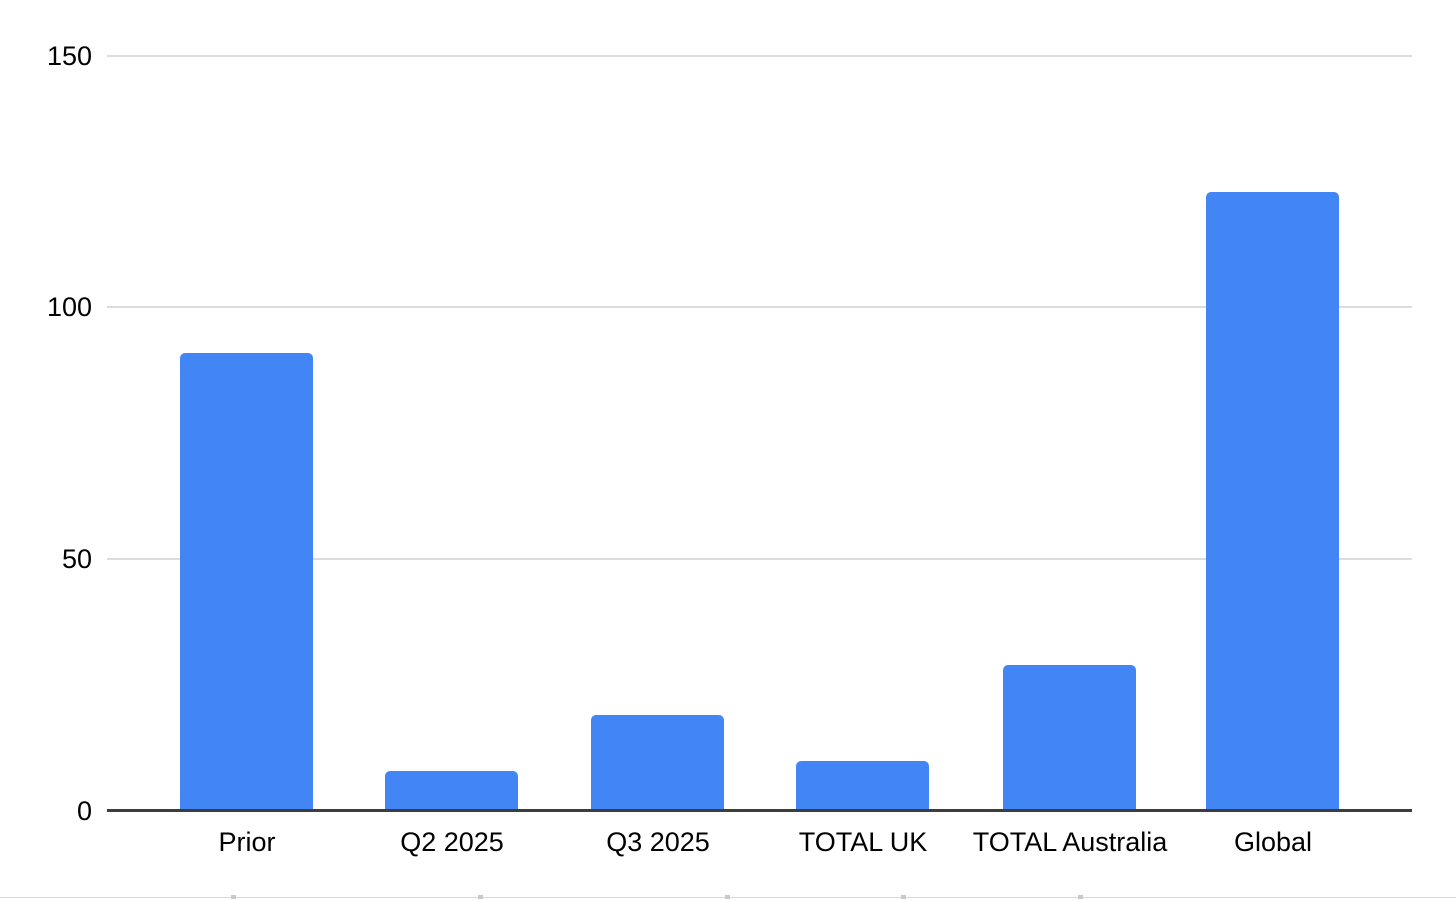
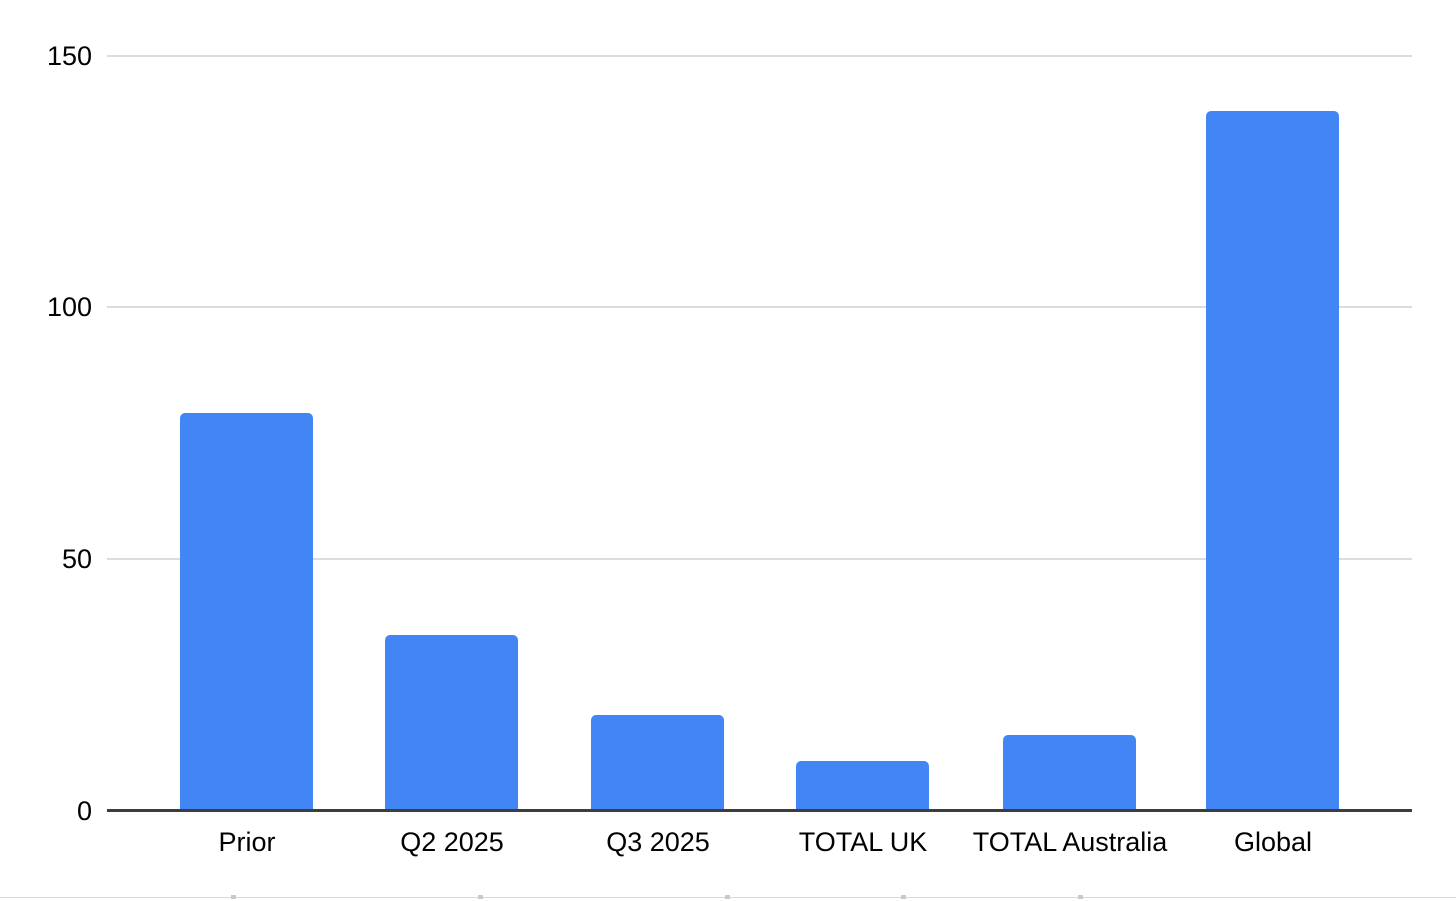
Prior: 91 -> 79
Q2 2025: 8 -> 35
TOTAL Australia: 29 -> 15
Global: 123 -> 139
